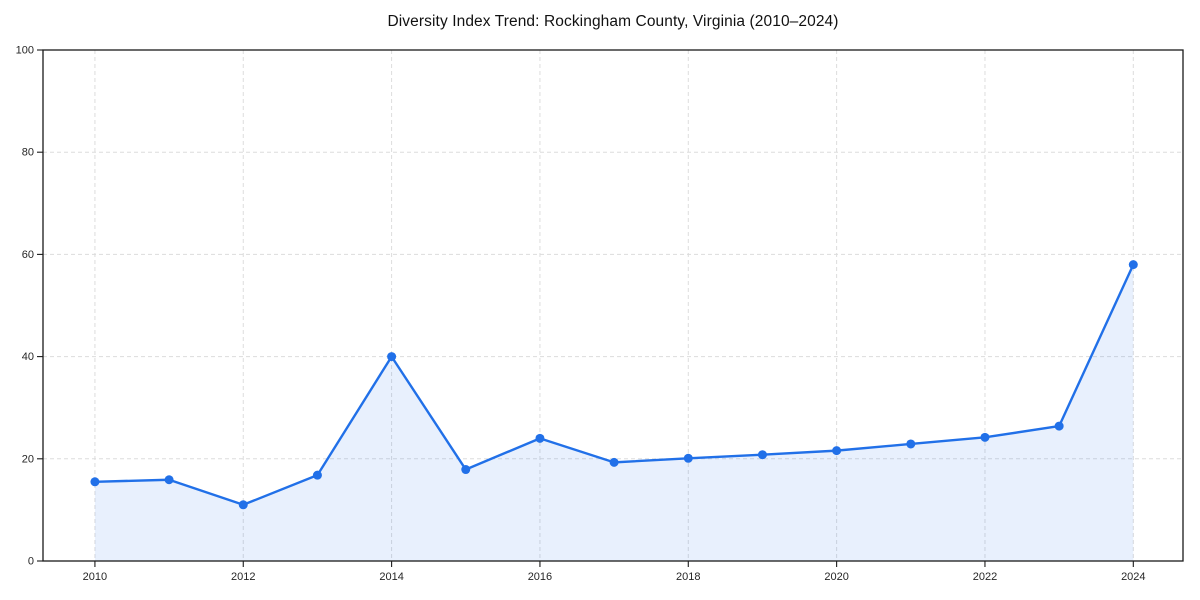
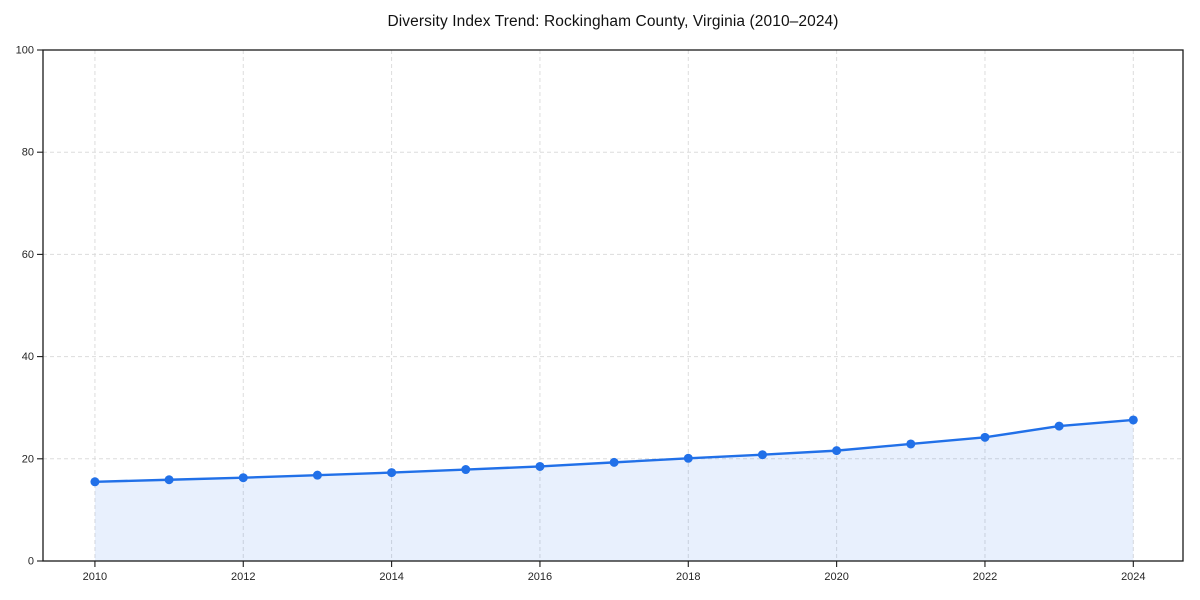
2012: 11 -> 16
2014: 40 -> 17
2016: 24 -> 18
2024: 58 -> 28
